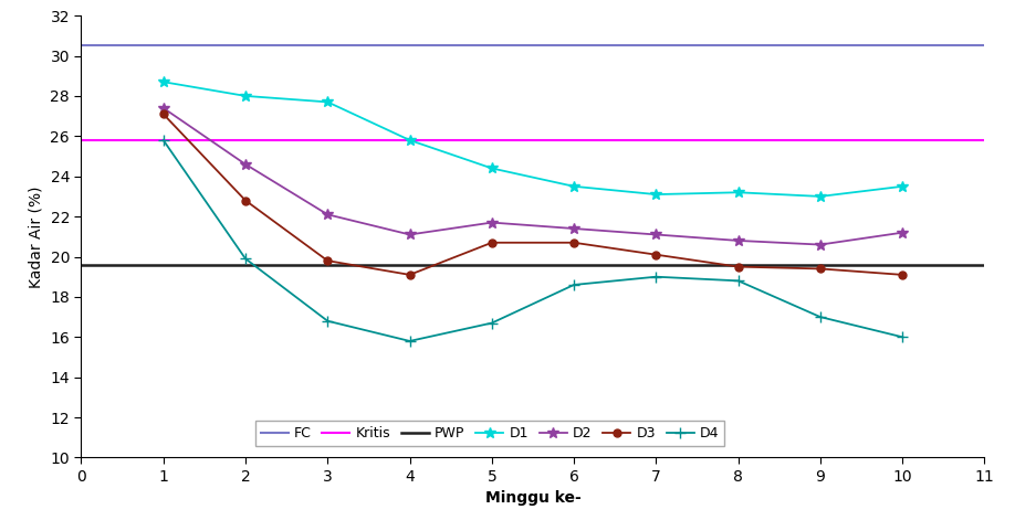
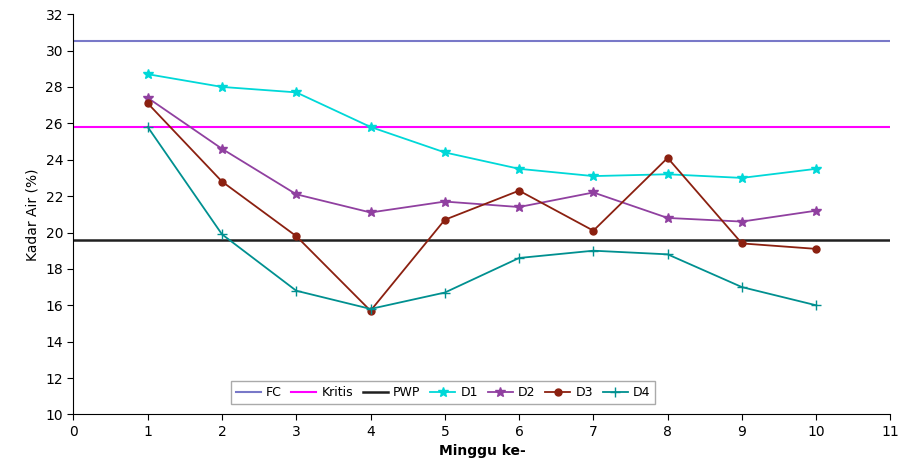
D3/4: 19.1 -> 15.7
D3/6: 20.7 -> 22.3
D2/7: 21.1 -> 22.2
D3/8: 19.5 -> 24.1
